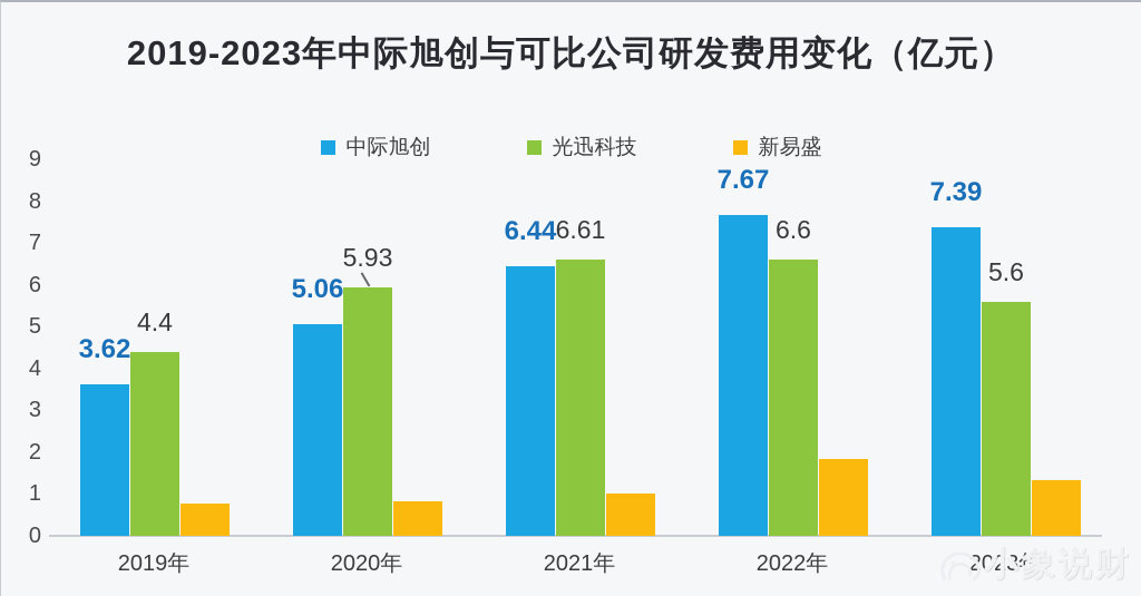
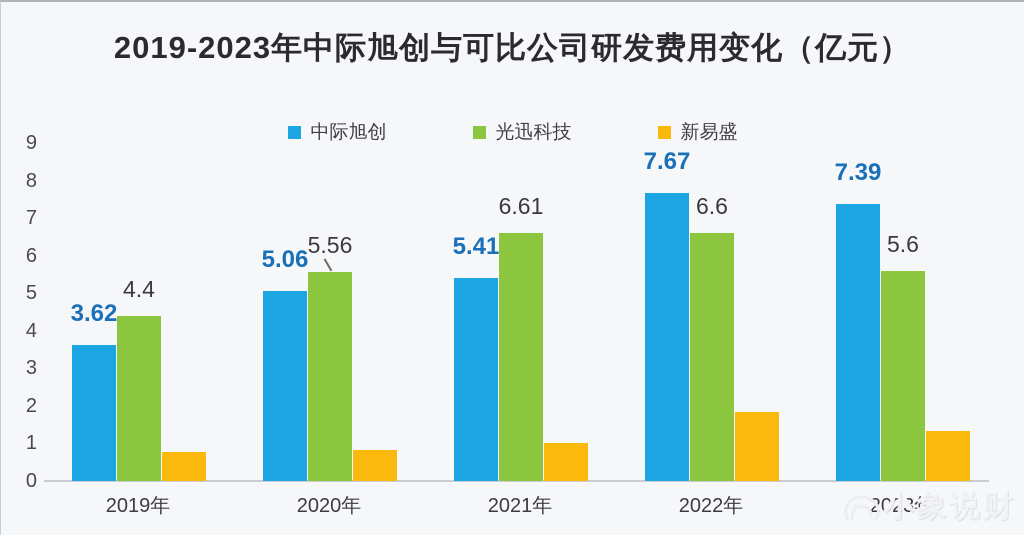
光迅科技/2020年: 5.93 -> 5.56
中际旭创/2021年: 6.44 -> 5.41
